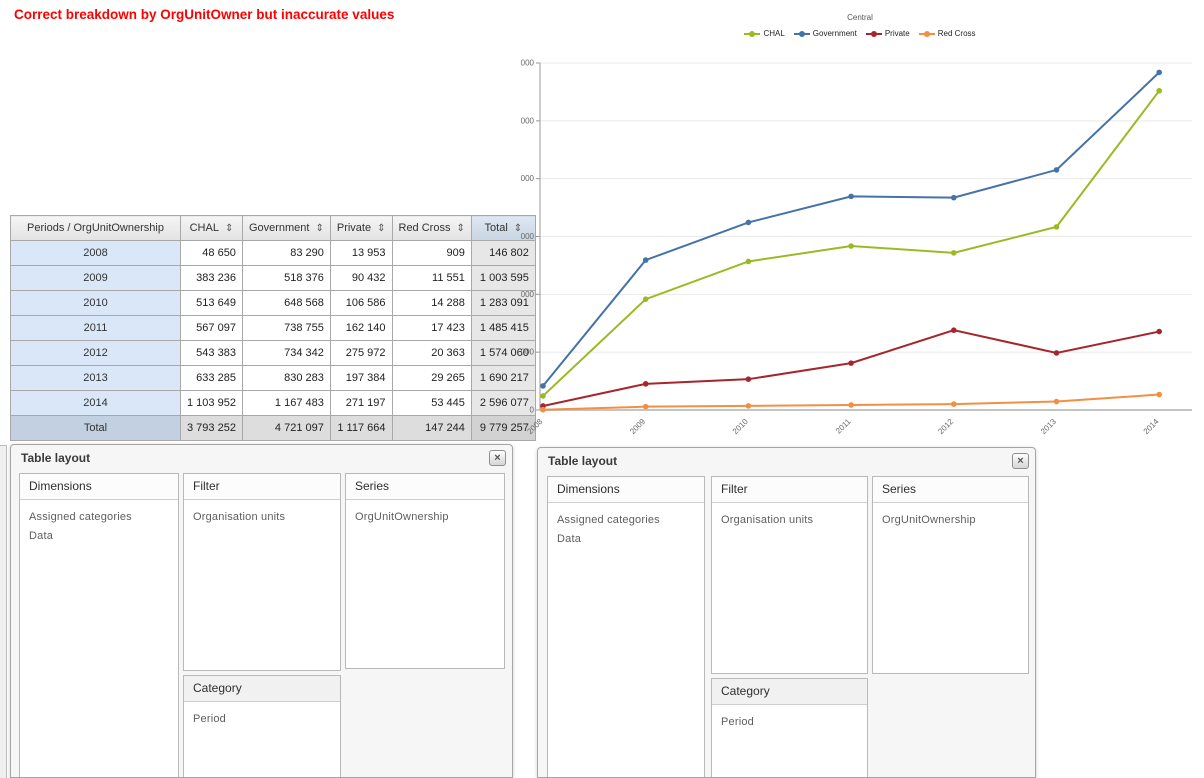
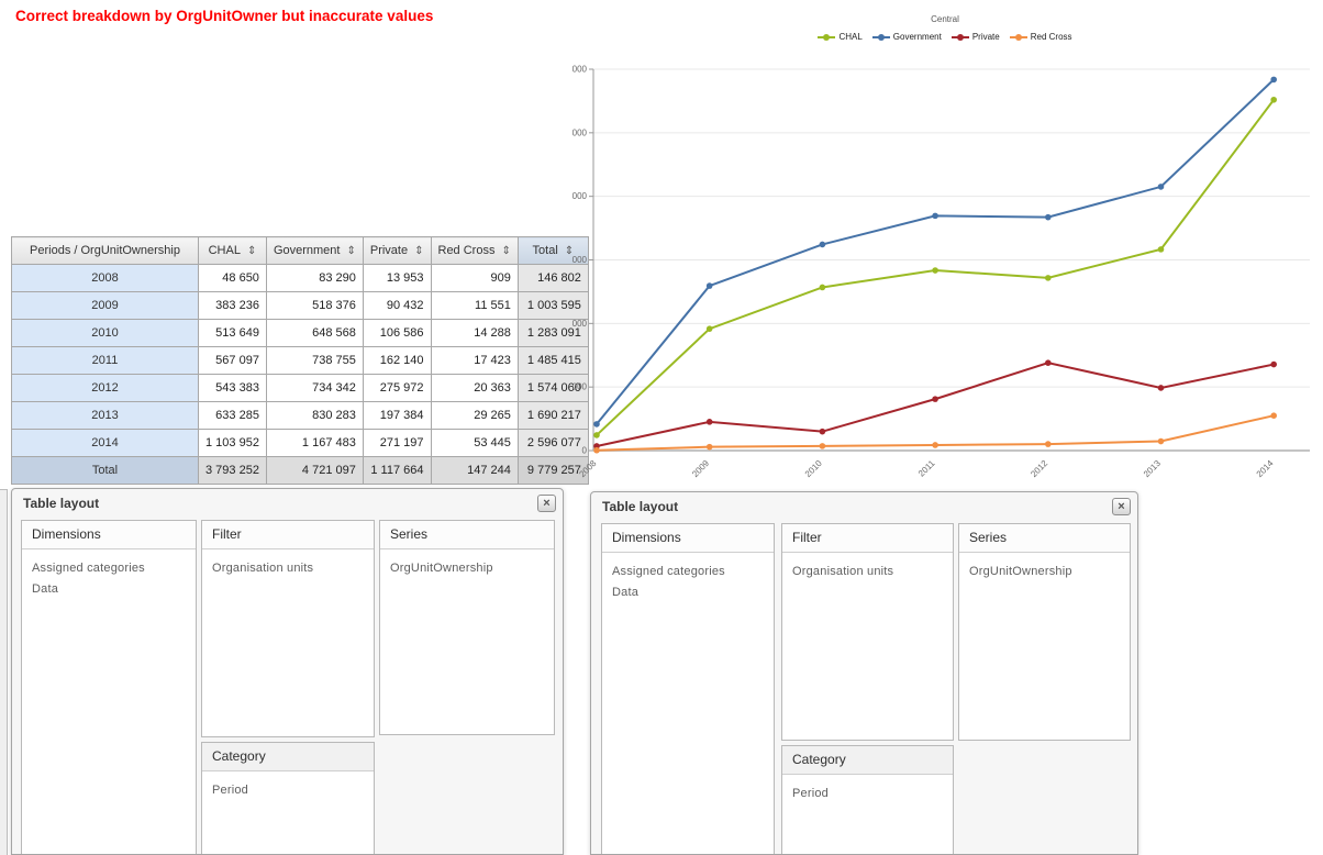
Private/2010: 110000 -> 60000
Red Cross/2014: 50000 -> 110000
